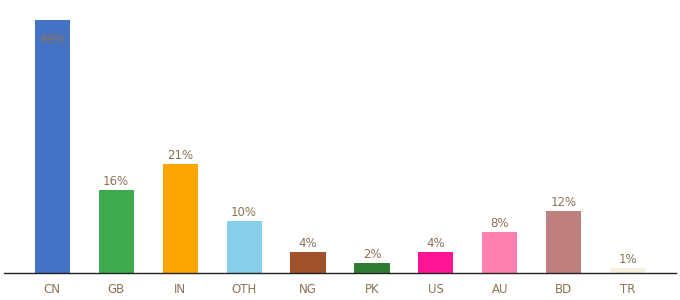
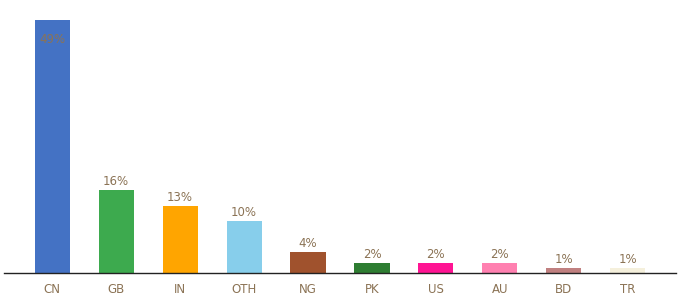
IN: 21% -> 13%
US: 4% -> 2%
AU: 8% -> 2%
BD: 12% -> 1%
